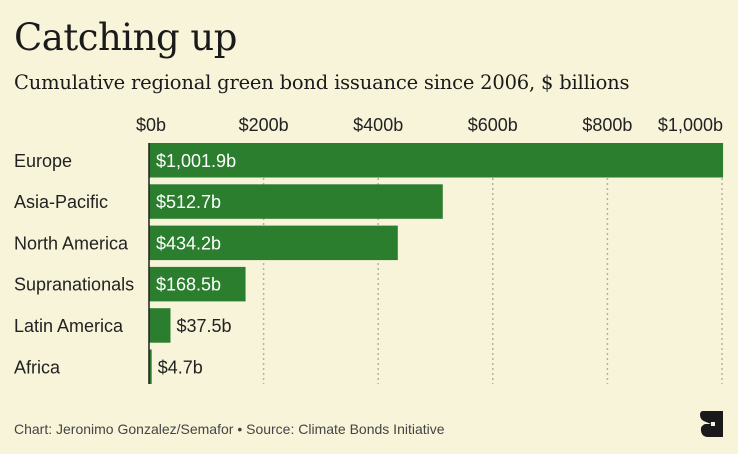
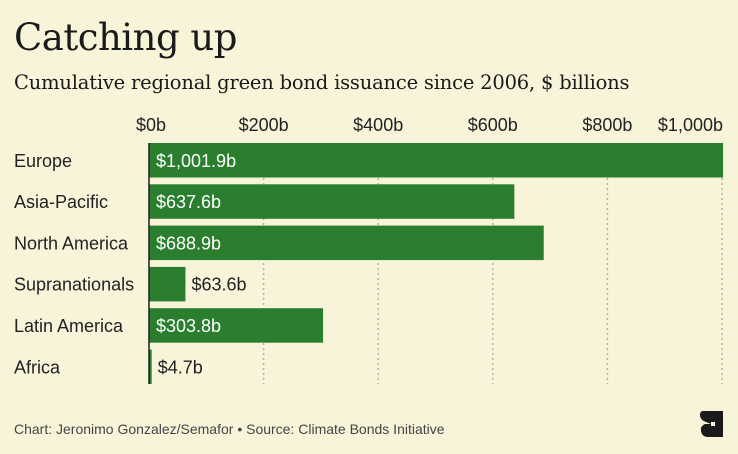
Asia-Pacific: $512.7b -> $637.6b
North America: $434.2b -> $688.9b
Supranationals: $168.5b -> $63.6b
Latin America: $37.5b -> $303.8b
